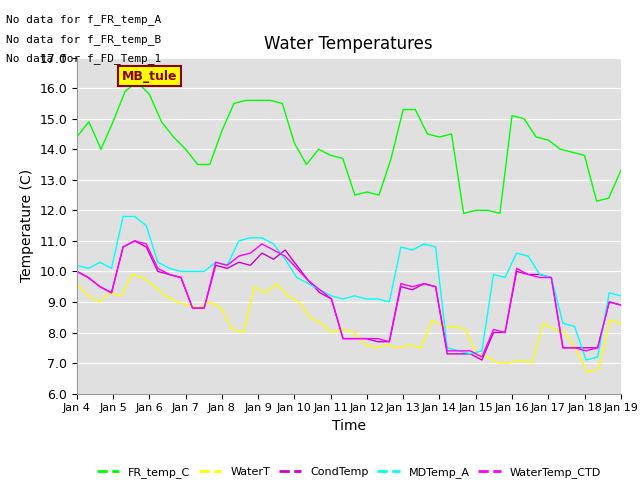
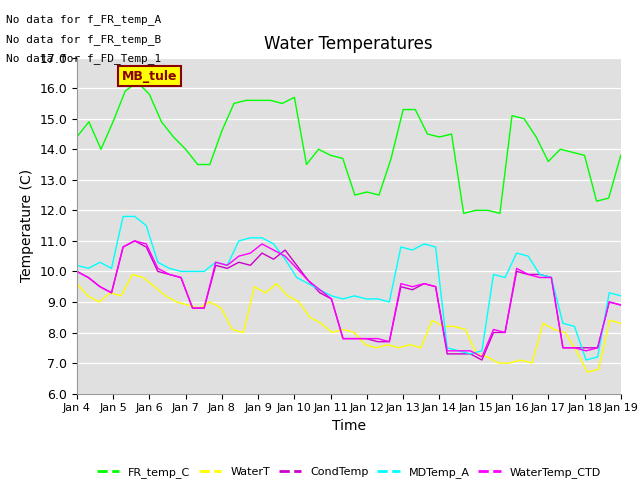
FR_temp_C/Jan 10: 14.2 -> 15.7
FR_temp_C/Jan 17: 14.3 -> 13.6
FR_temp_C/Jan 19: 13.3 -> 13.8
